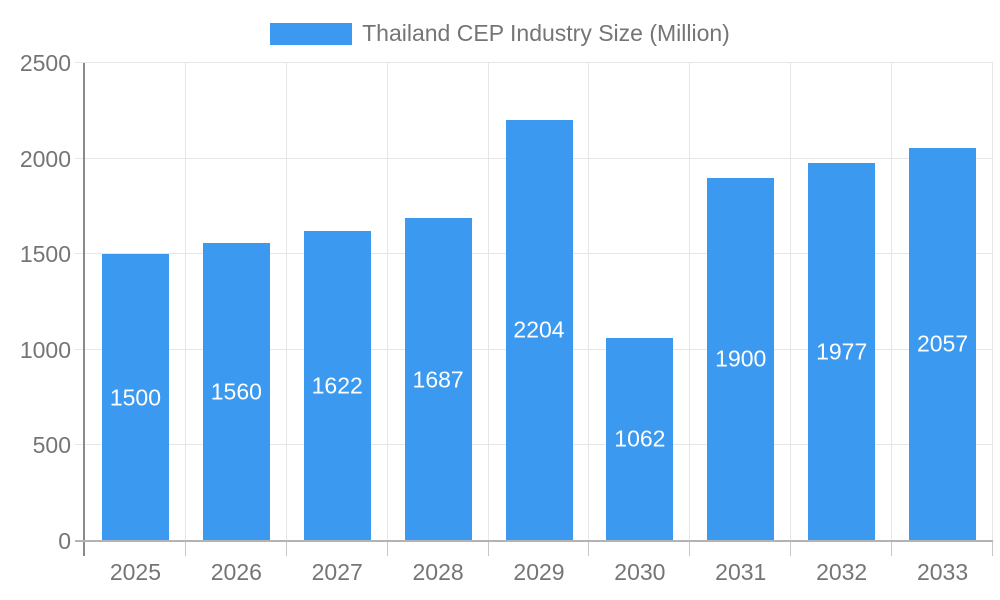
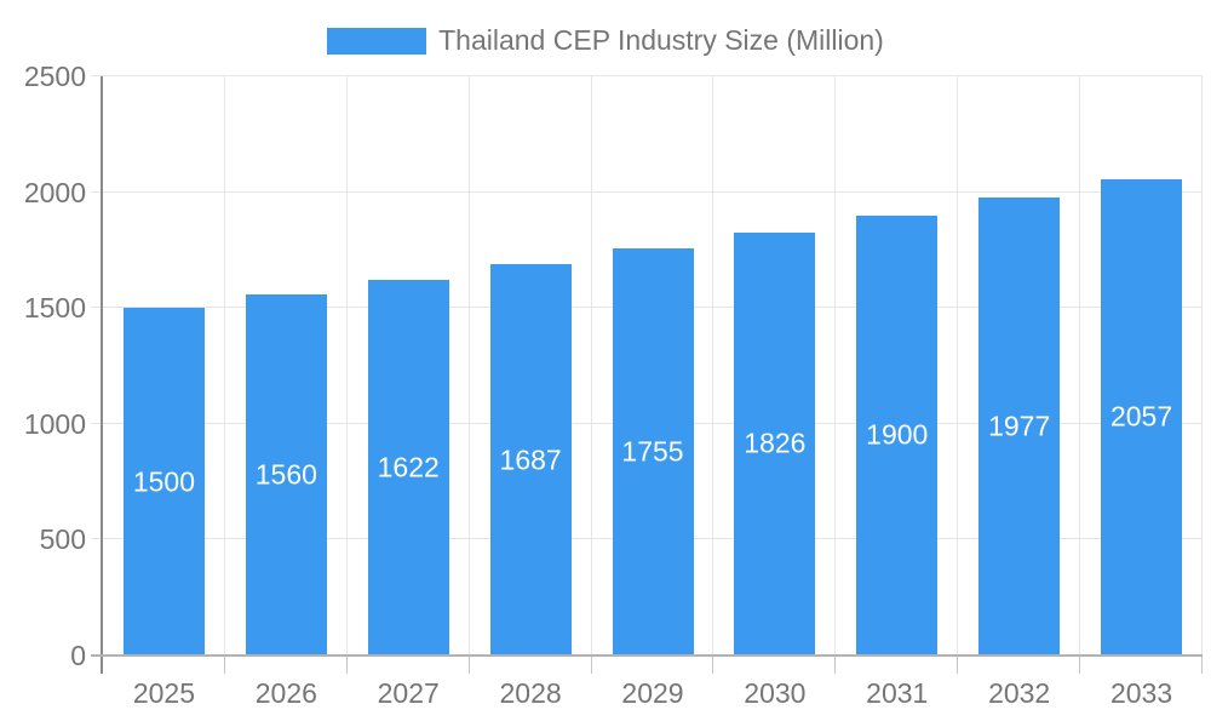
2029: 2204 -> 1755
2030: 1062 -> 1826
